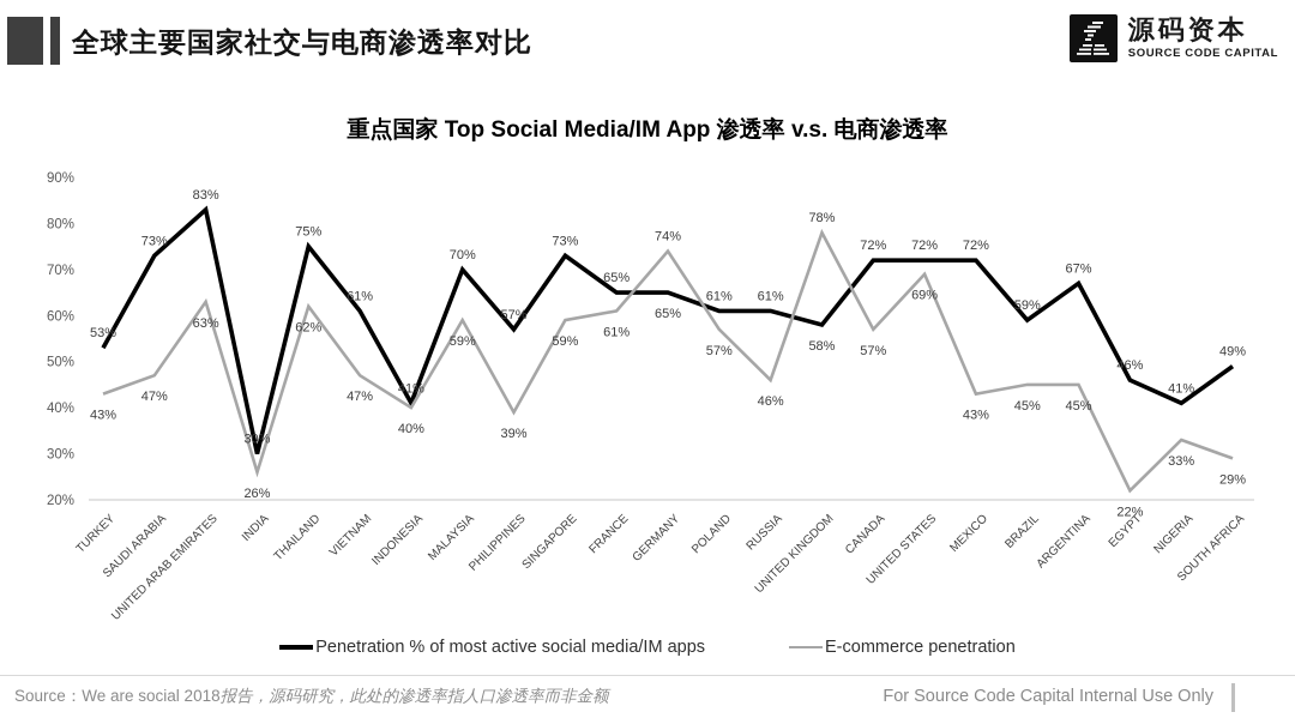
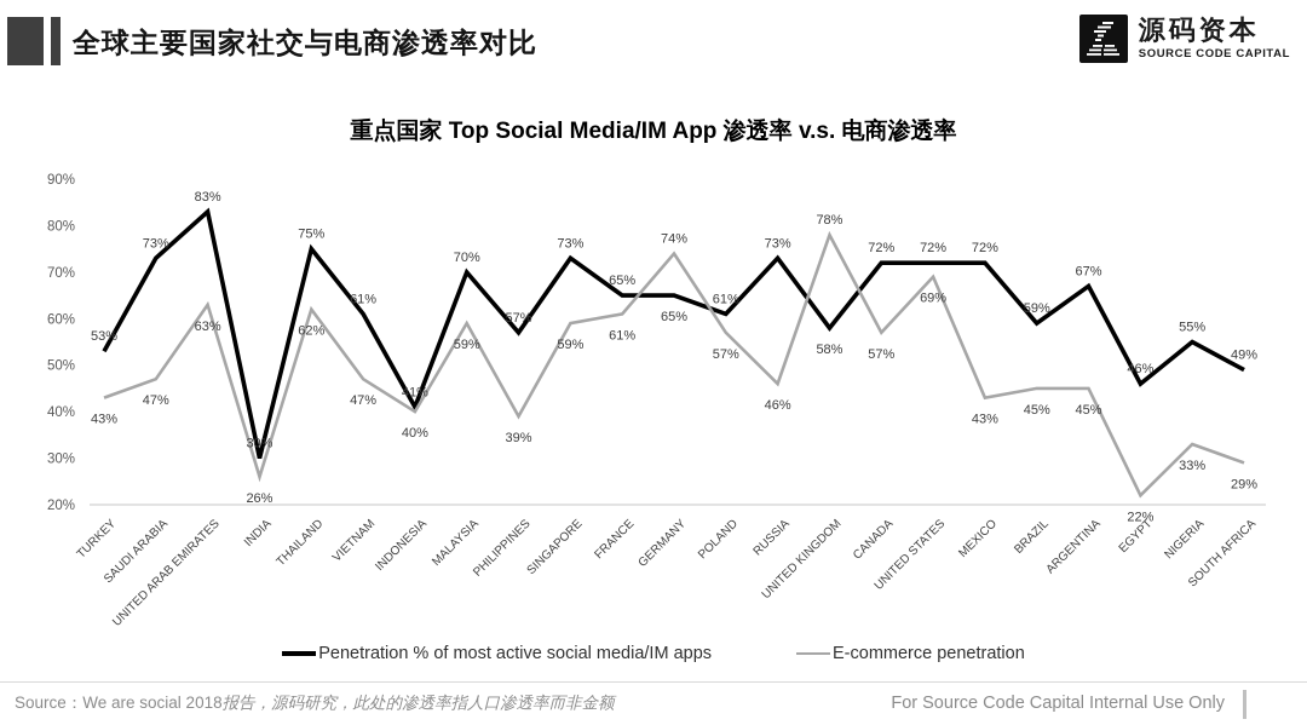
Penetration % of most active social media/IM apps/RUSSIA: 61% -> 73%
Penetration % of most active social media/IM apps/NIGERIA: 41% -> 55%
